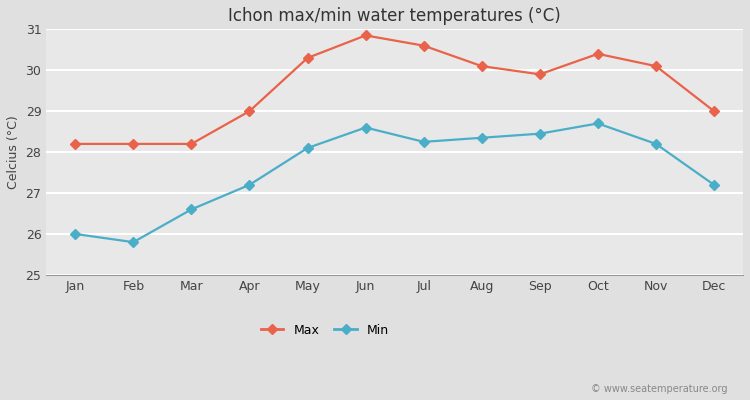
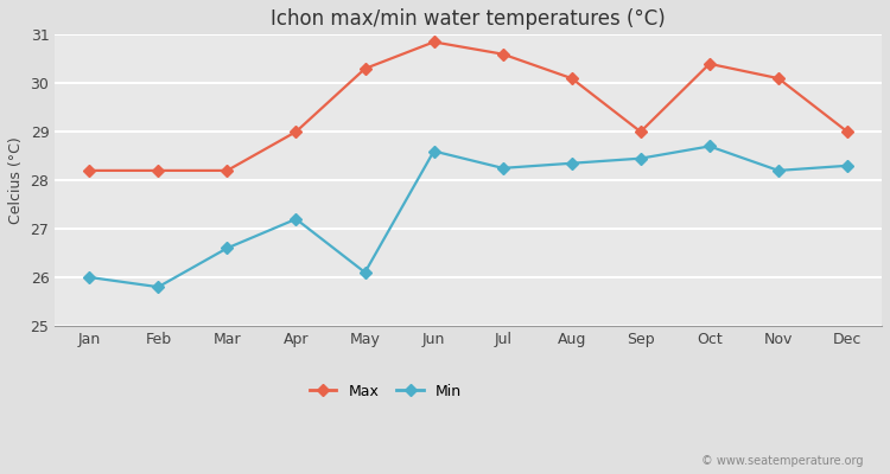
Min/May: 28.10 -> 26.10
Max/Sep: 29.90 -> 29.00
Min/Dec: 27.20 -> 28.30
